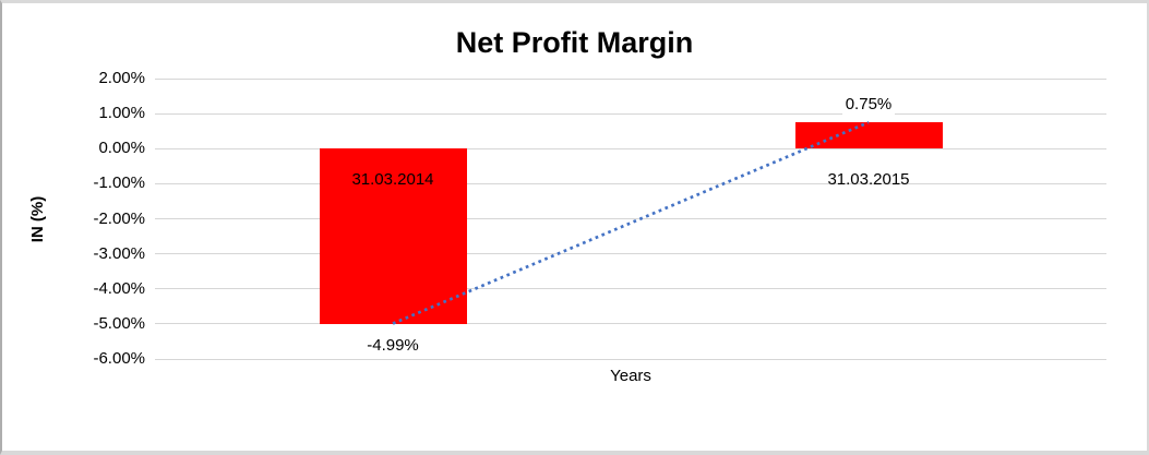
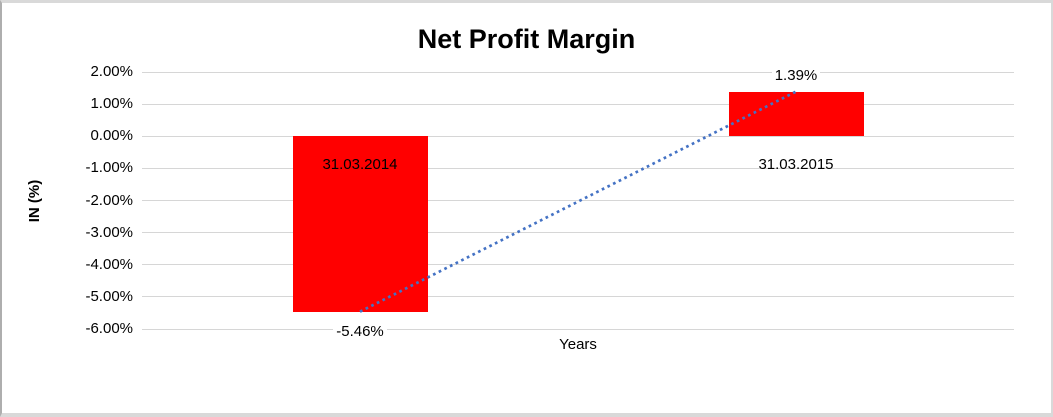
31.03.2014: -4.99% -> -5.46%
31.03.2015: 0.75% -> 1.39%
